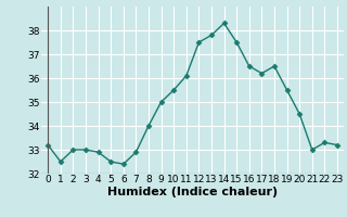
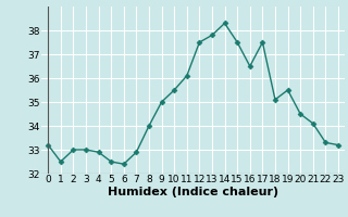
17: 36.2 -> 37.5
18: 36.5 -> 35.1
21: 33.0 -> 34.1
